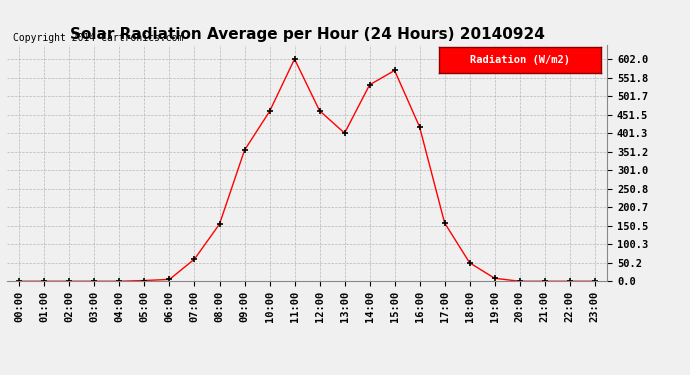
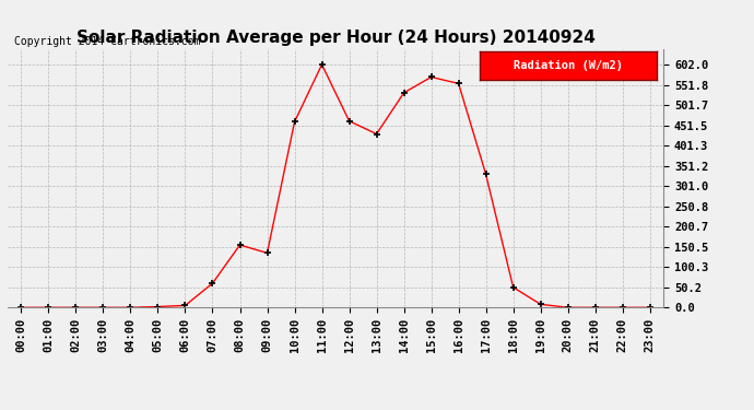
09:00: 355 -> 135
13:00: 401 -> 430
16:00: 418 -> 555
17:00: 158 -> 330
